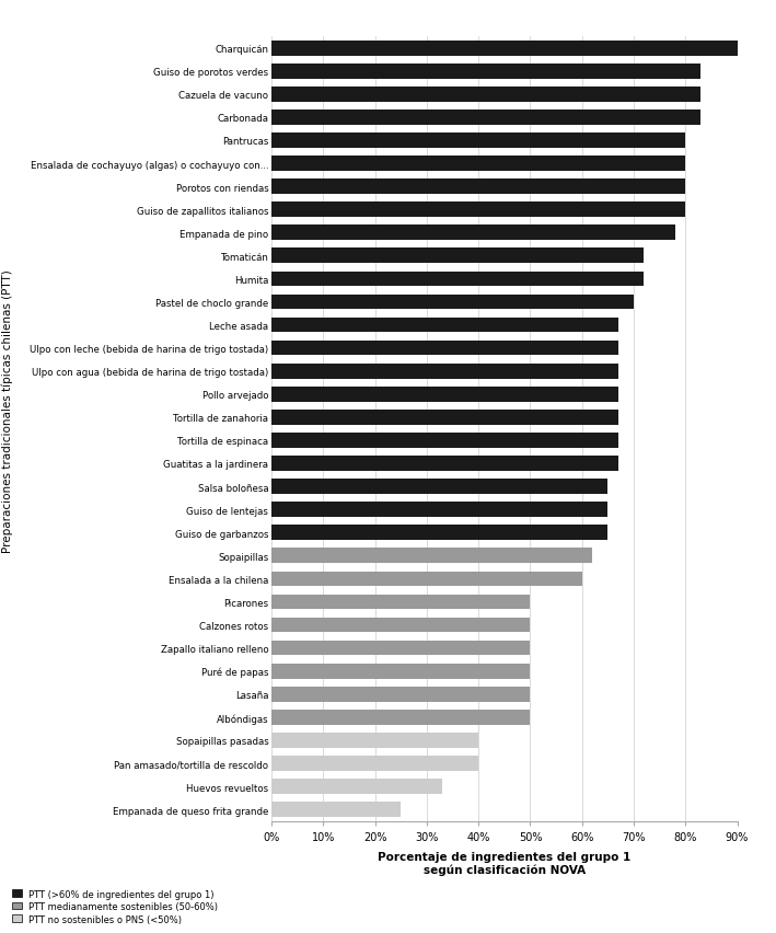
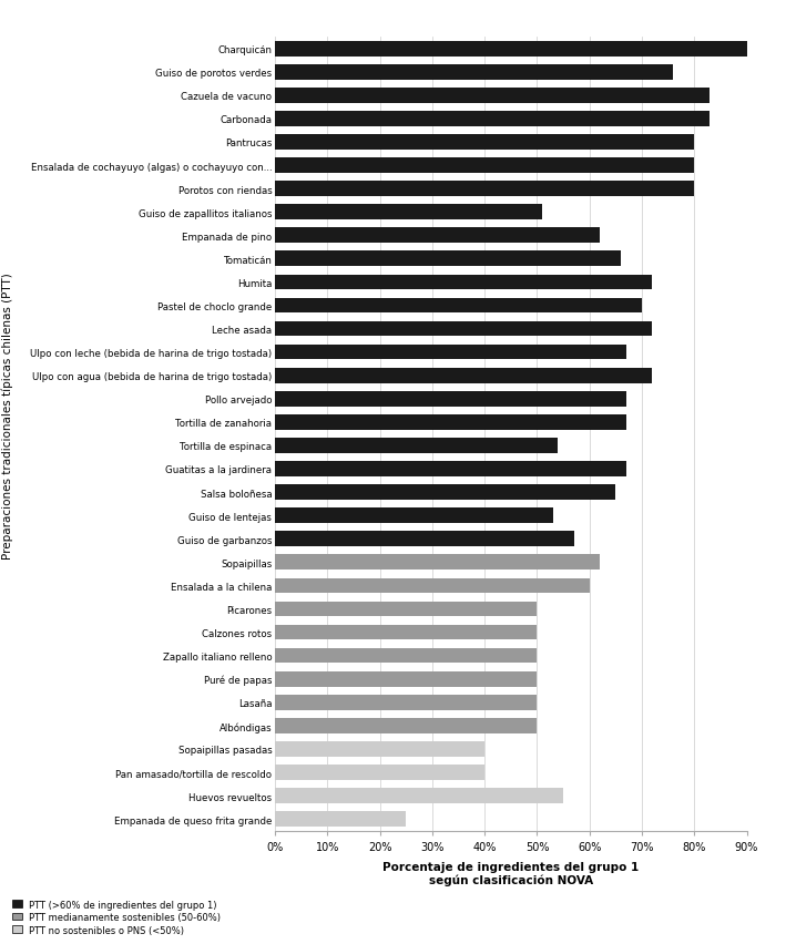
Guiso de porotos verdes: 83% -> 76%
Guiso de zapallitos italianos: 80% -> 51%
Empanada de pino: 78% -> 62%
Tomaticán: 72% -> 66%
Leche asada: 67% -> 72%
Ulpo con agua (bebida de harina de trigo tostada): 67% -> 72%
Tortilla de espinaca: 67% -> 54%
Guiso de lentejas: 65% -> 53%
Guiso de garbanzos: 65% -> 57%
Huevos revueltos: 33% -> 55%
